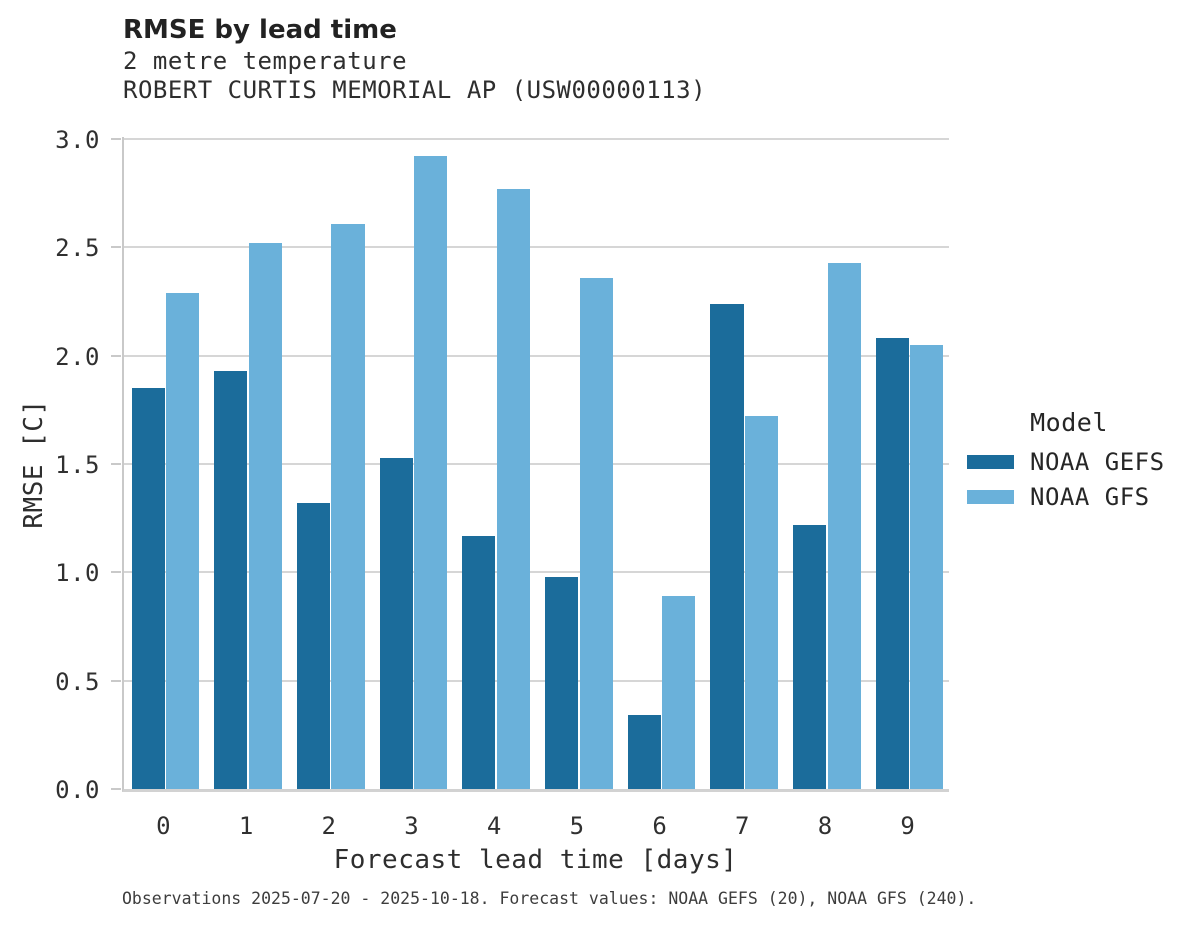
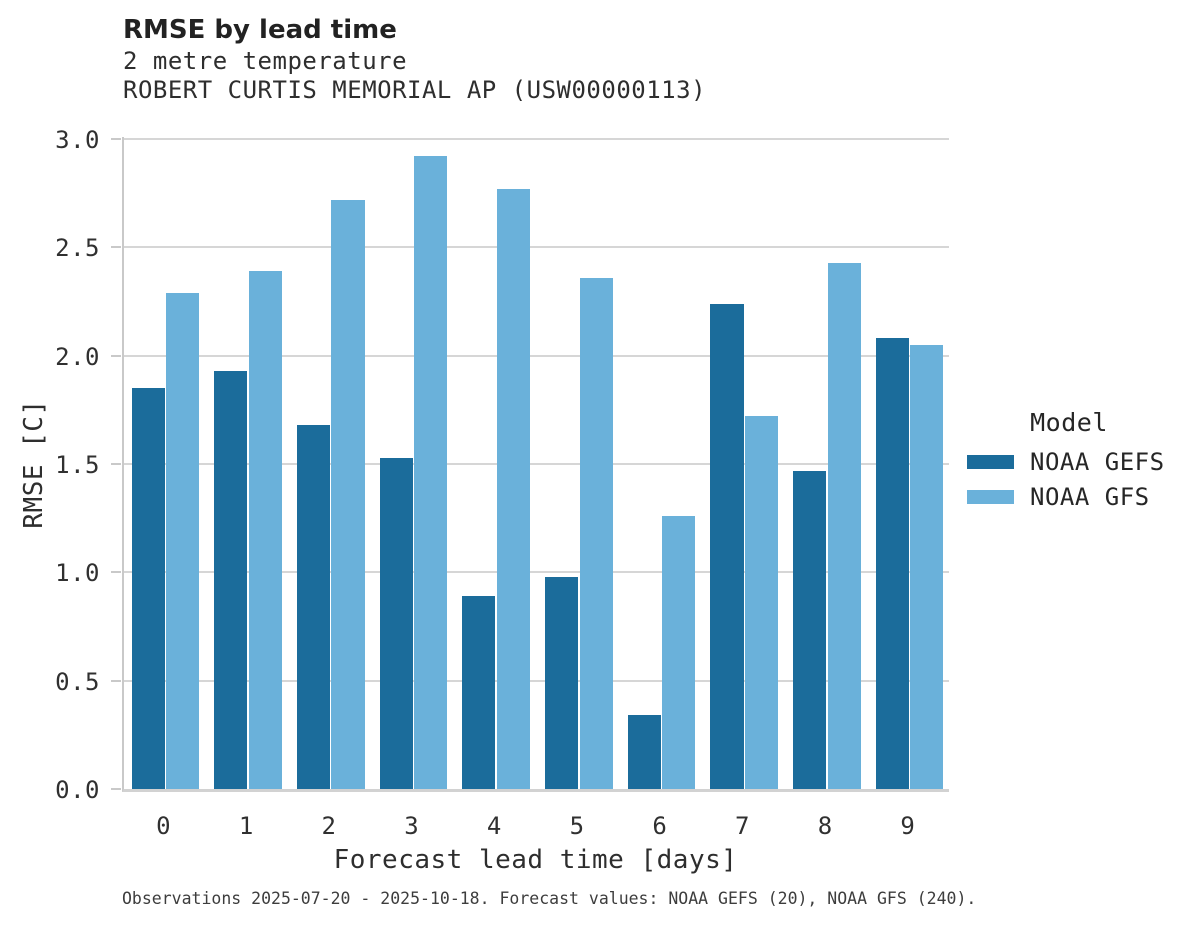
NOAA GFS/1: 2.52 -> 2.39
NOAA GEFS/2: 1.32 -> 1.68
NOAA GFS/2: 2.61 -> 2.72
NOAA GEFS/4: 1.17 -> 0.89
NOAA GFS/6: 0.89 -> 1.26
NOAA GEFS/8: 1.22 -> 1.47
